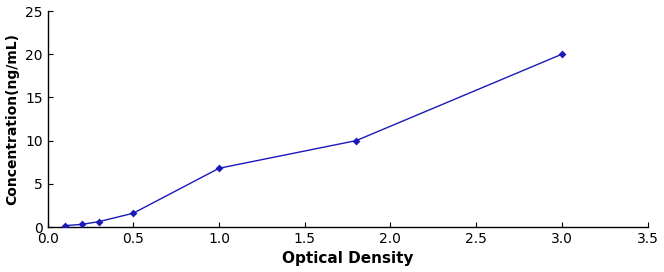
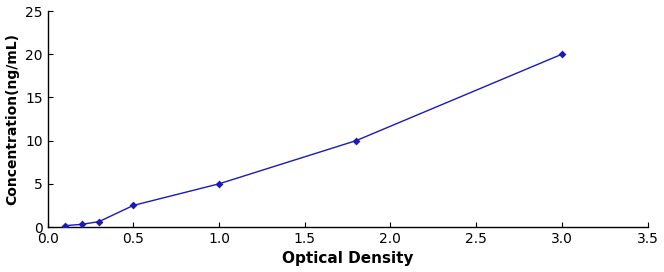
0.5: 1.6 -> 2.5
1.0: 6.8 -> 5.0
